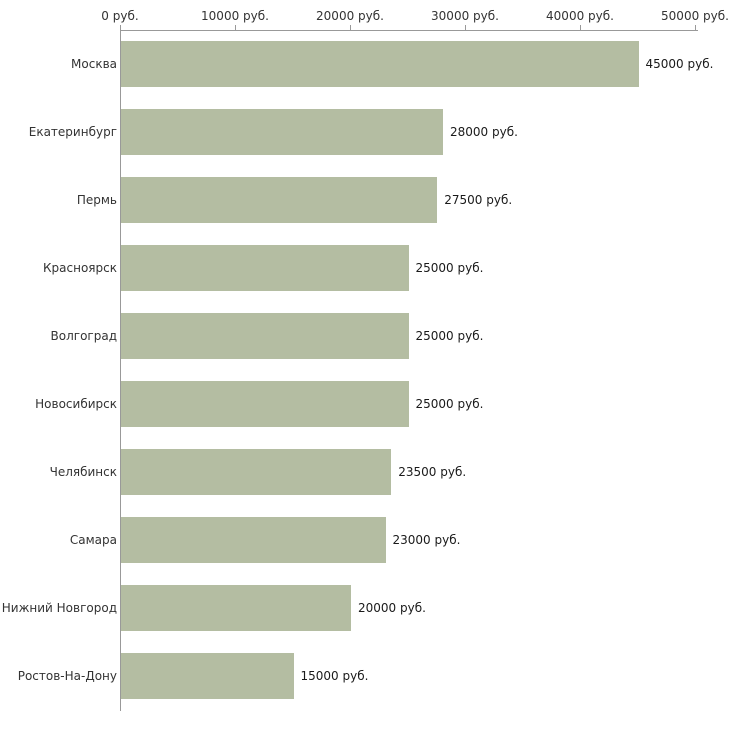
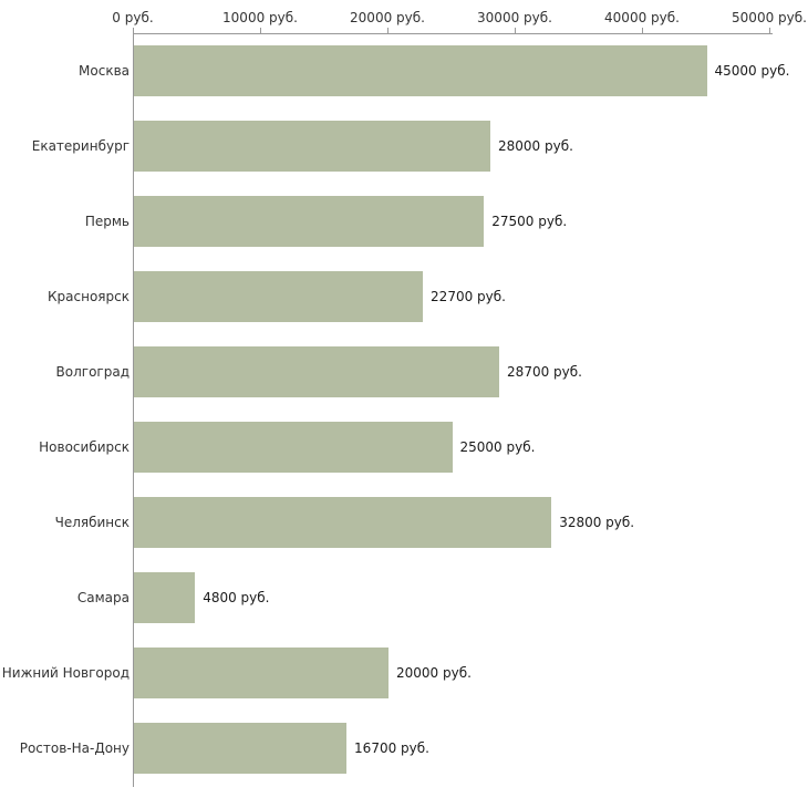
Красноярск: 25000 -> 22700
Волгоград: 25000 -> 28700
Челябинск: 23500 -> 32800
Самара: 23000 -> 4800
Ростов-На-Дону: 15000 -> 16700
